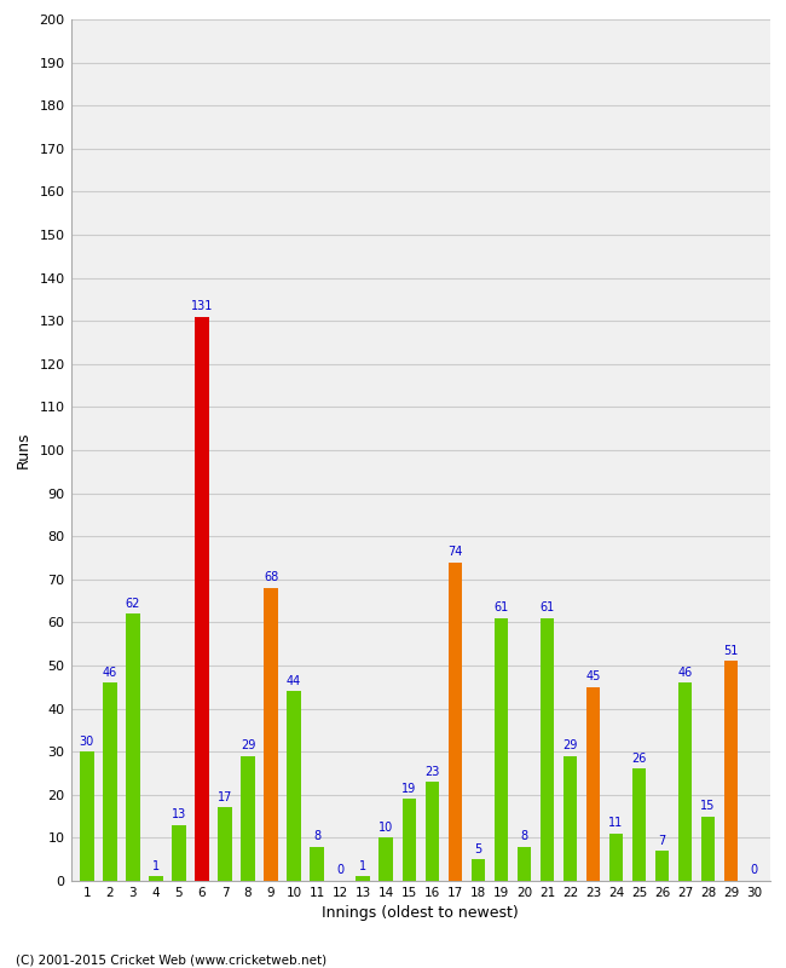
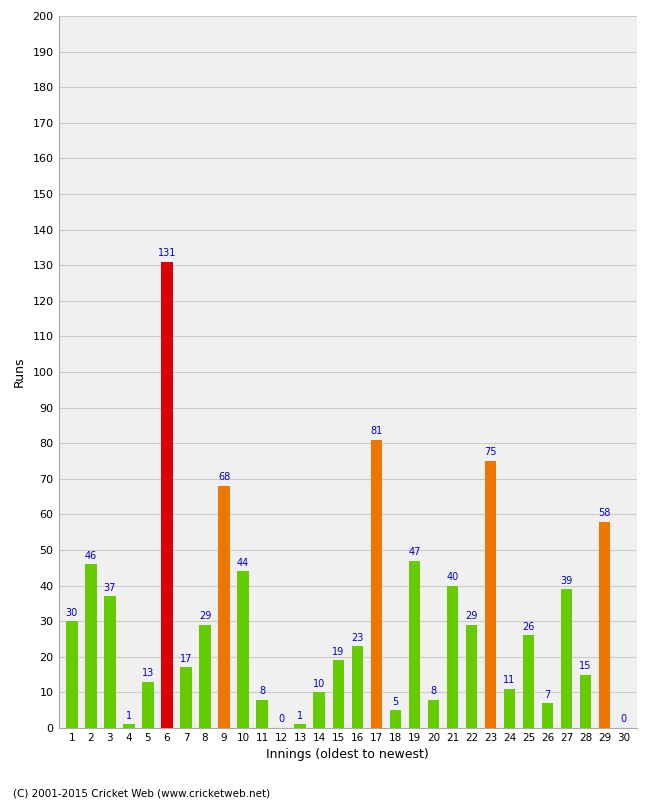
3: 62 -> 37
17: 74 -> 81
19: 61 -> 47
21: 61 -> 40
23: 45 -> 75
27: 46 -> 39
29: 51 -> 58
